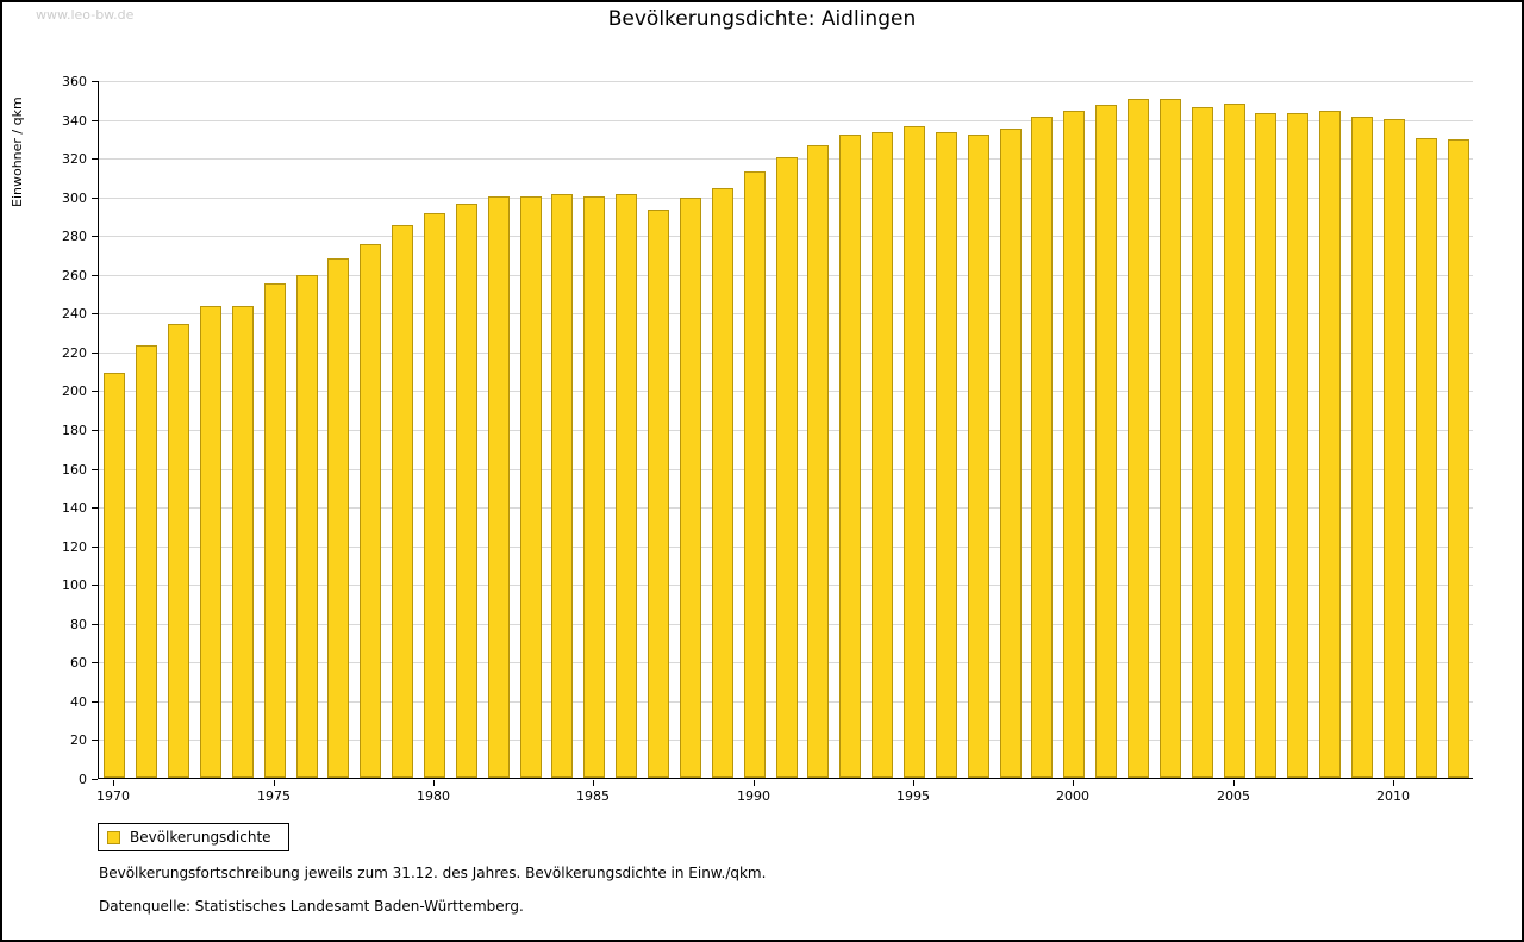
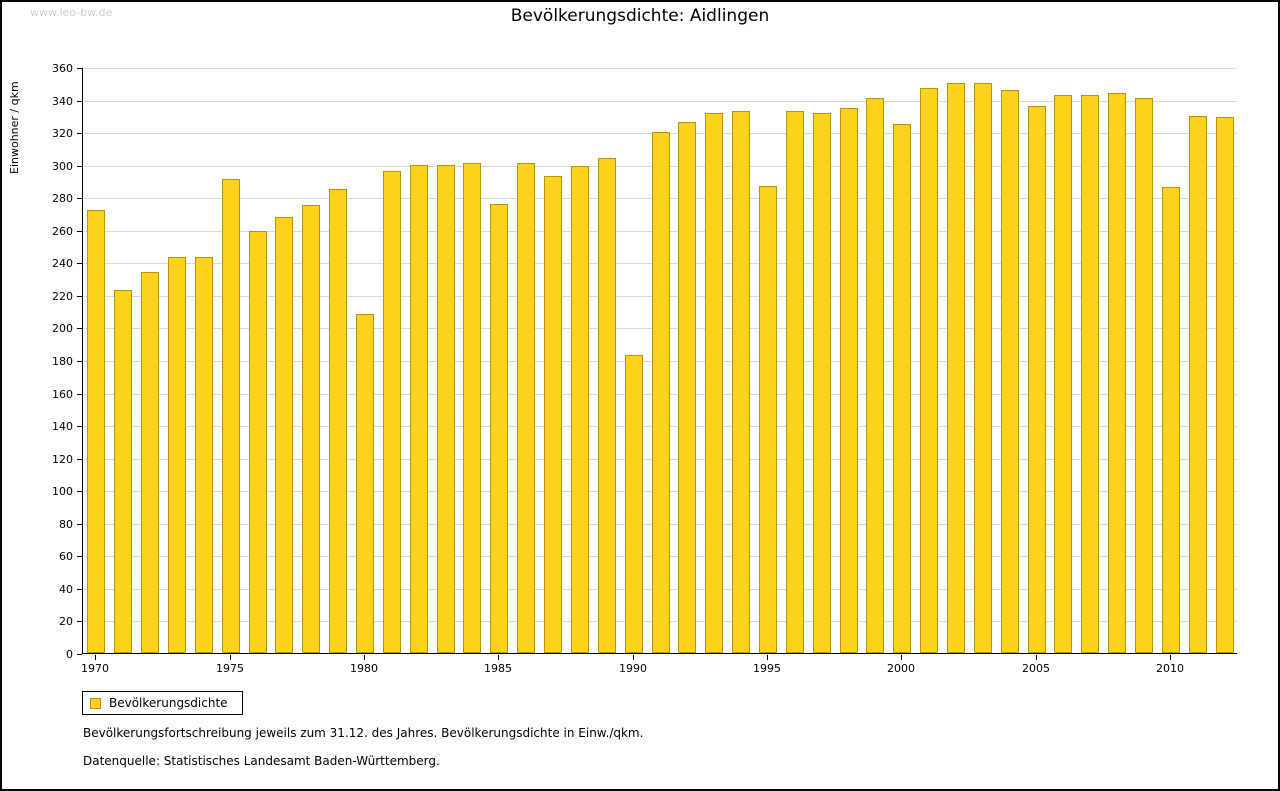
1970: 209 -> 272
1975: 255 -> 291
1980: 291 -> 208
1985: 300 -> 276
1990: 313 -> 183
1995: 336 -> 287
2000: 344 -> 325
2005: 348 -> 336
2010: 340 -> 286
